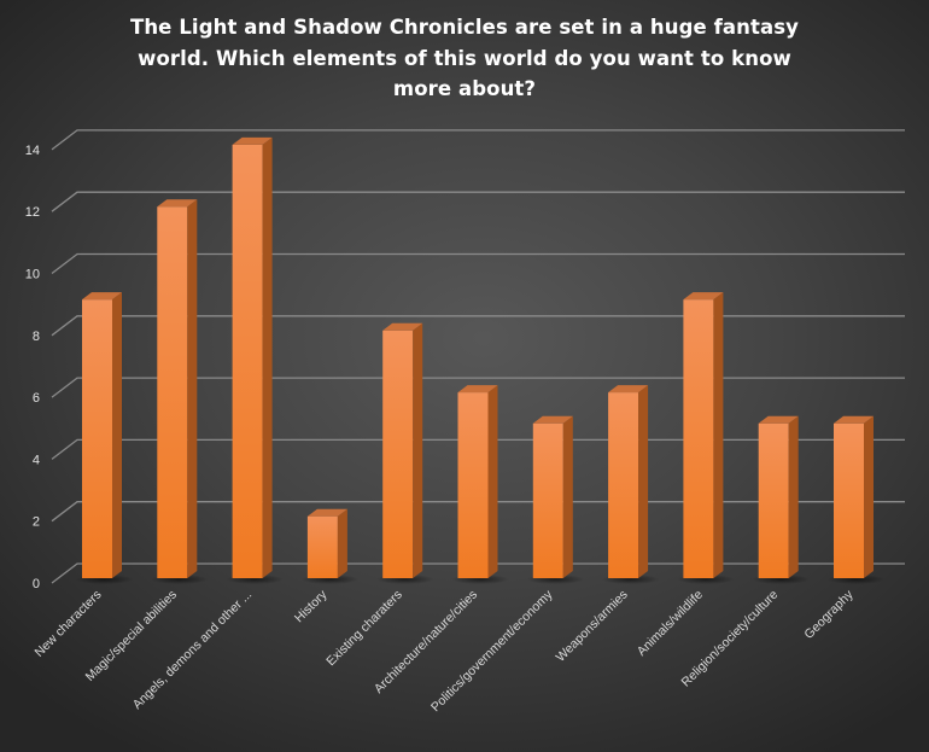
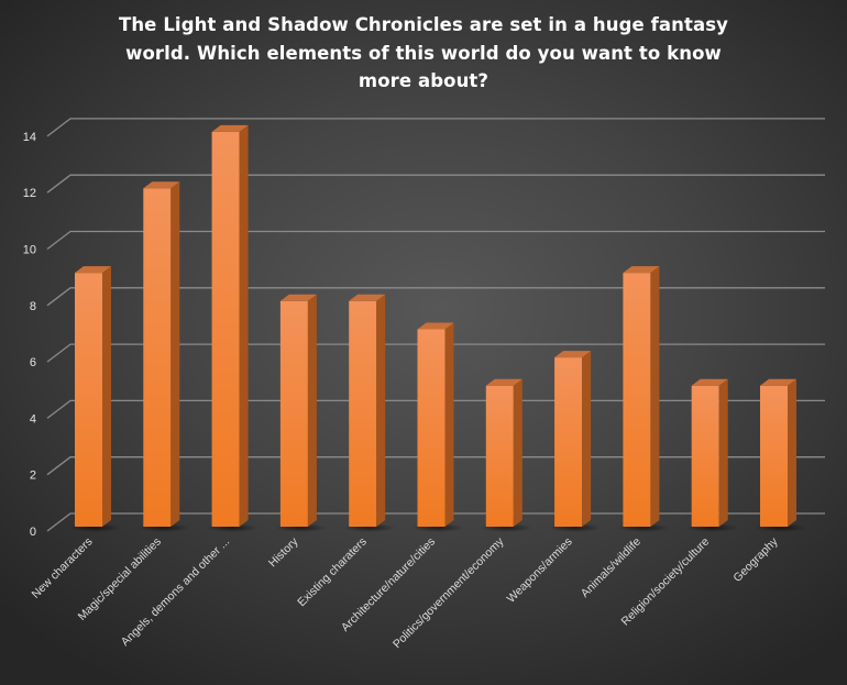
History: 2 -> 8
Architecture/nature/cities: 6 -> 7
